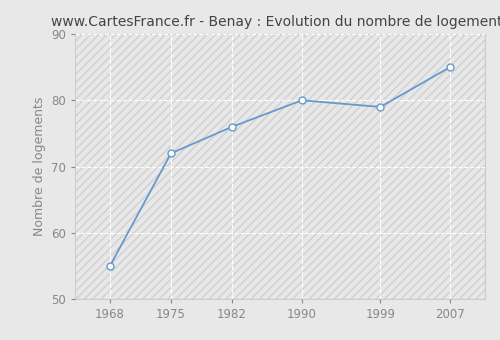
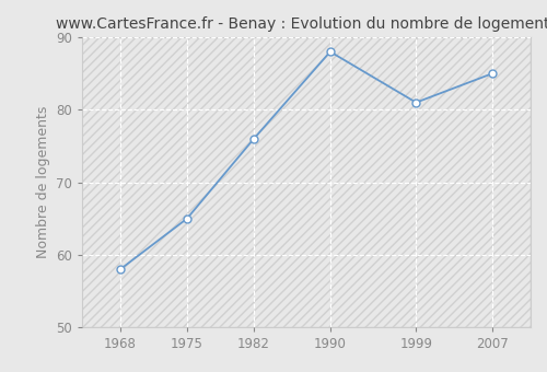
1968: 55 -> 58
1975: 72 -> 65
1990: 80 -> 88
1999: 79 -> 81
